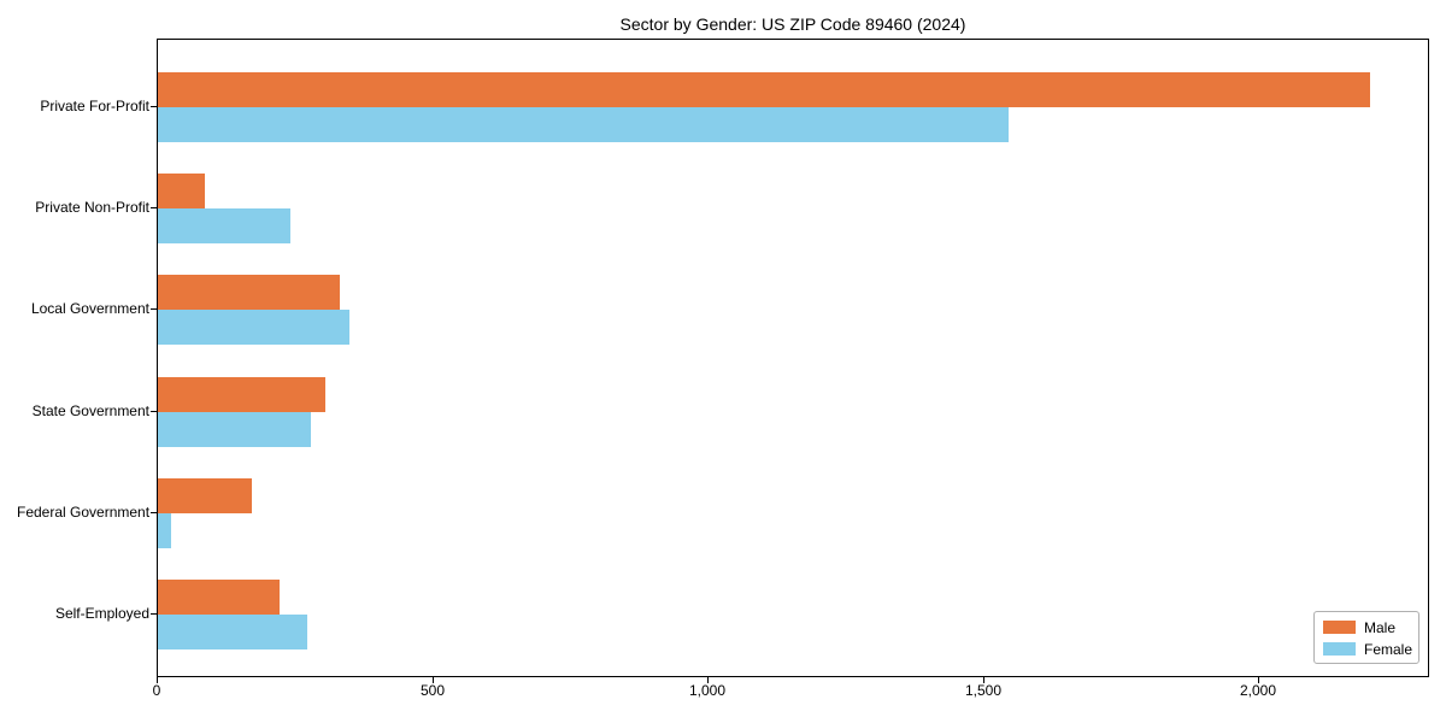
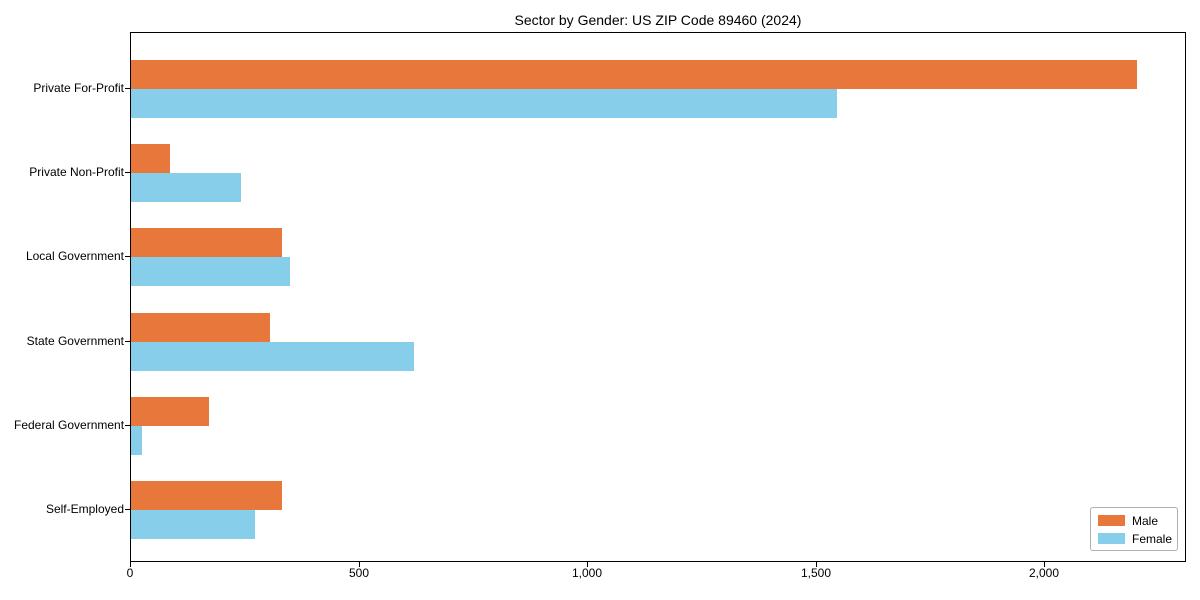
Female/State Government: 280 -> 620
Male/Self-Employed: 220 -> 330
